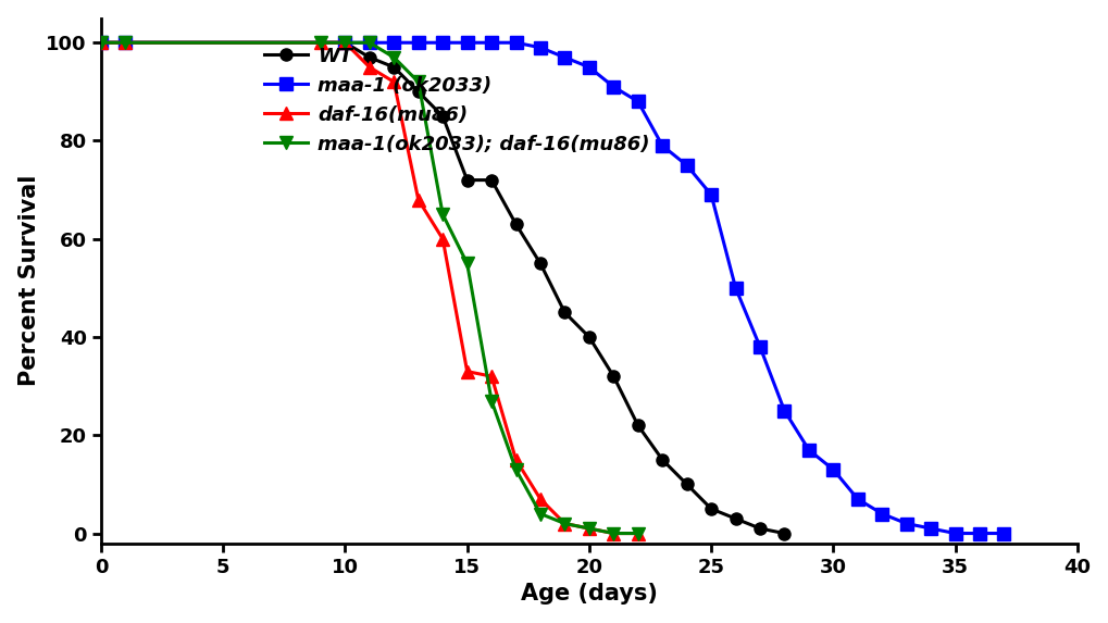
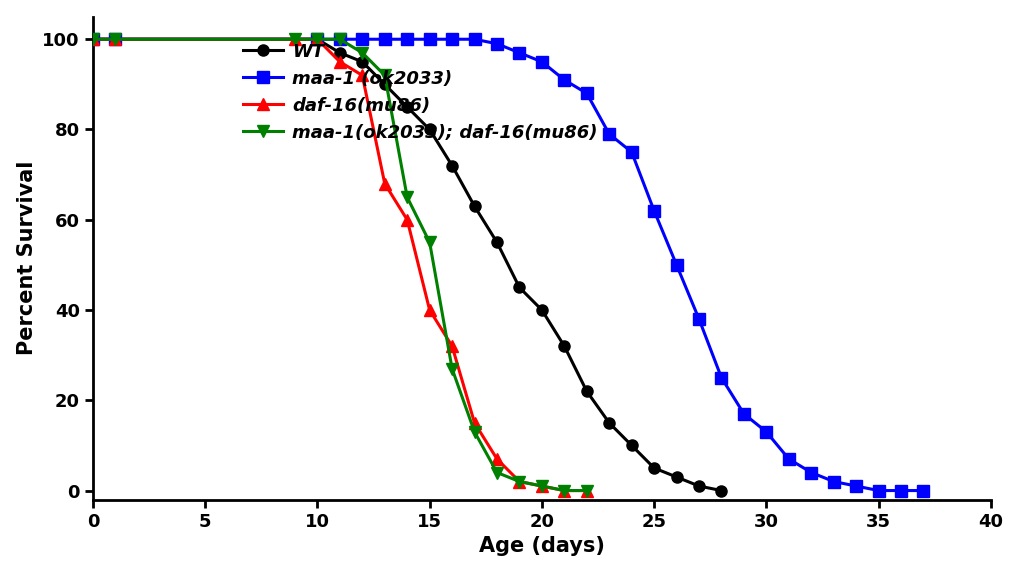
WT/15: 72 -> 80
daf-16(mu86)/15: 33 -> 40
maa-1 (ok2033)/25: 69 -> 62
